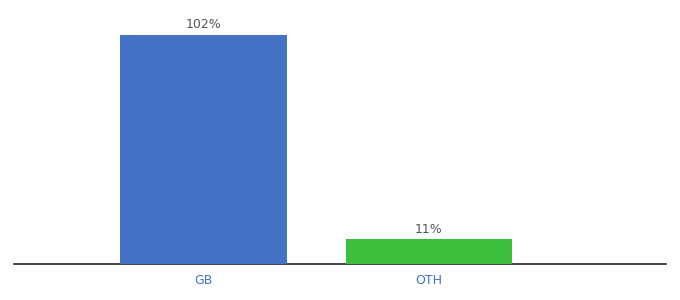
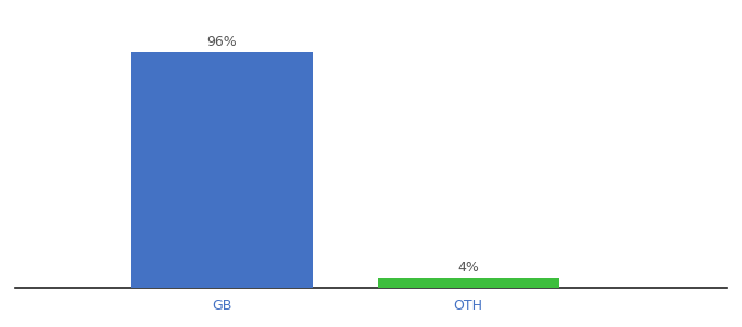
GB: 102% -> 96%
OTH: 11% -> 4%
